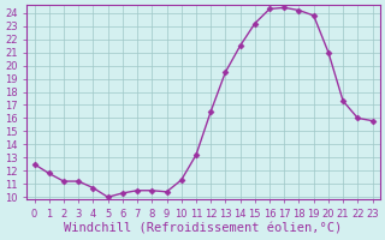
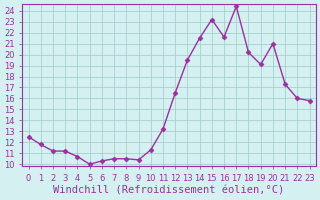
16: 24.3 -> 21.6
18: 24.2 -> 20.2
19: 23.8 -> 19.1
